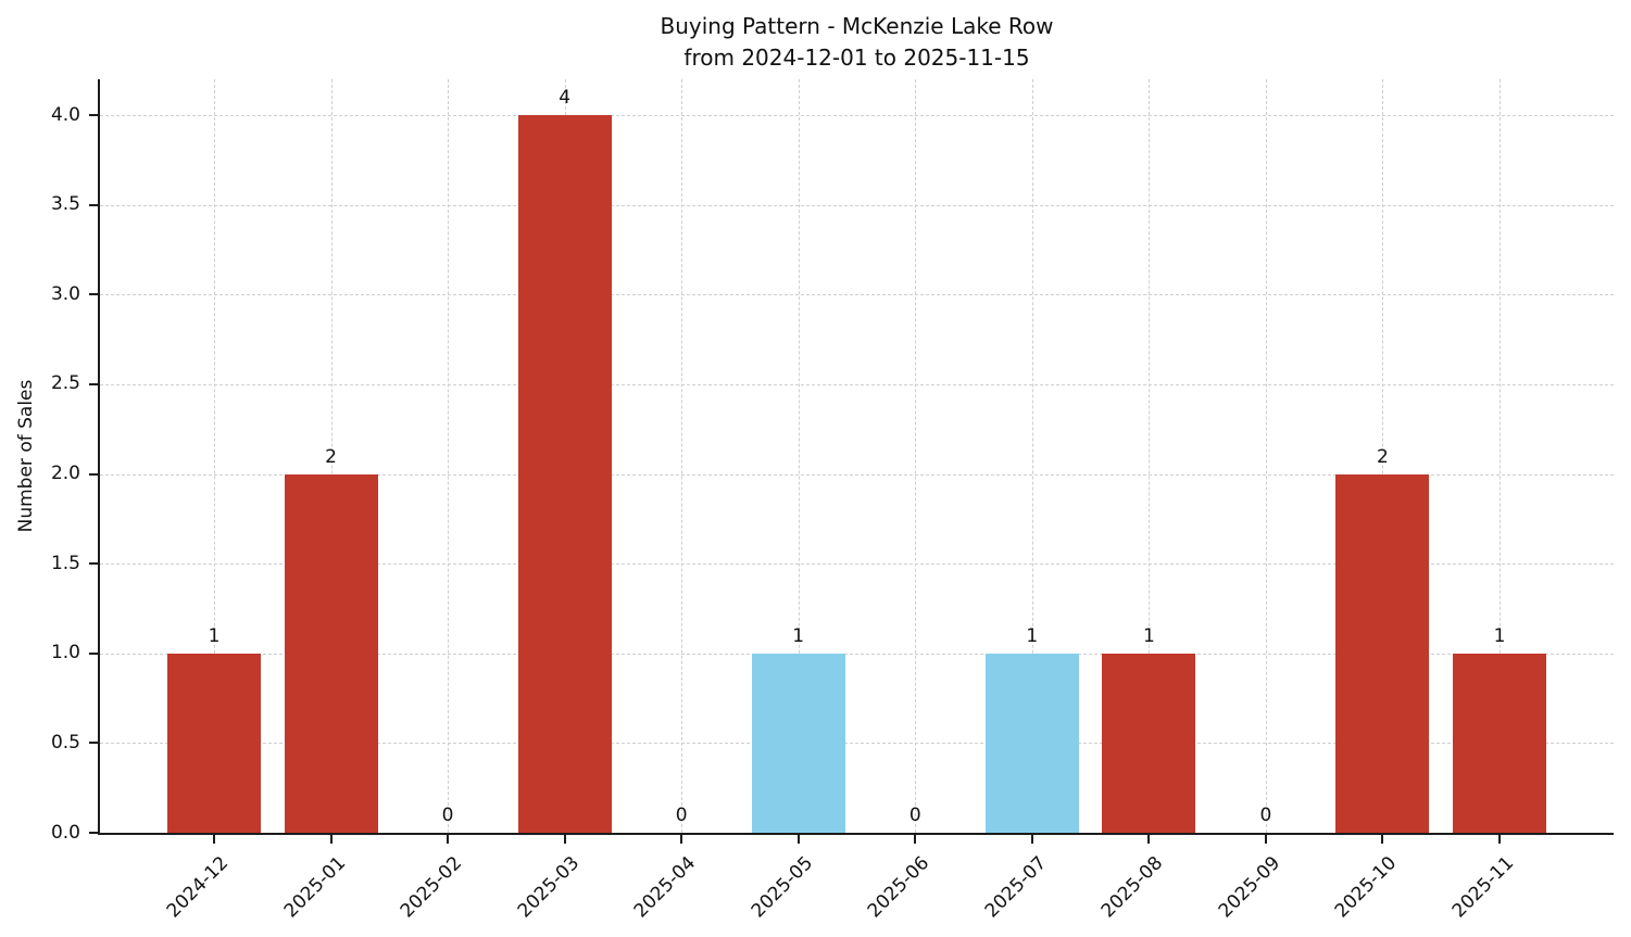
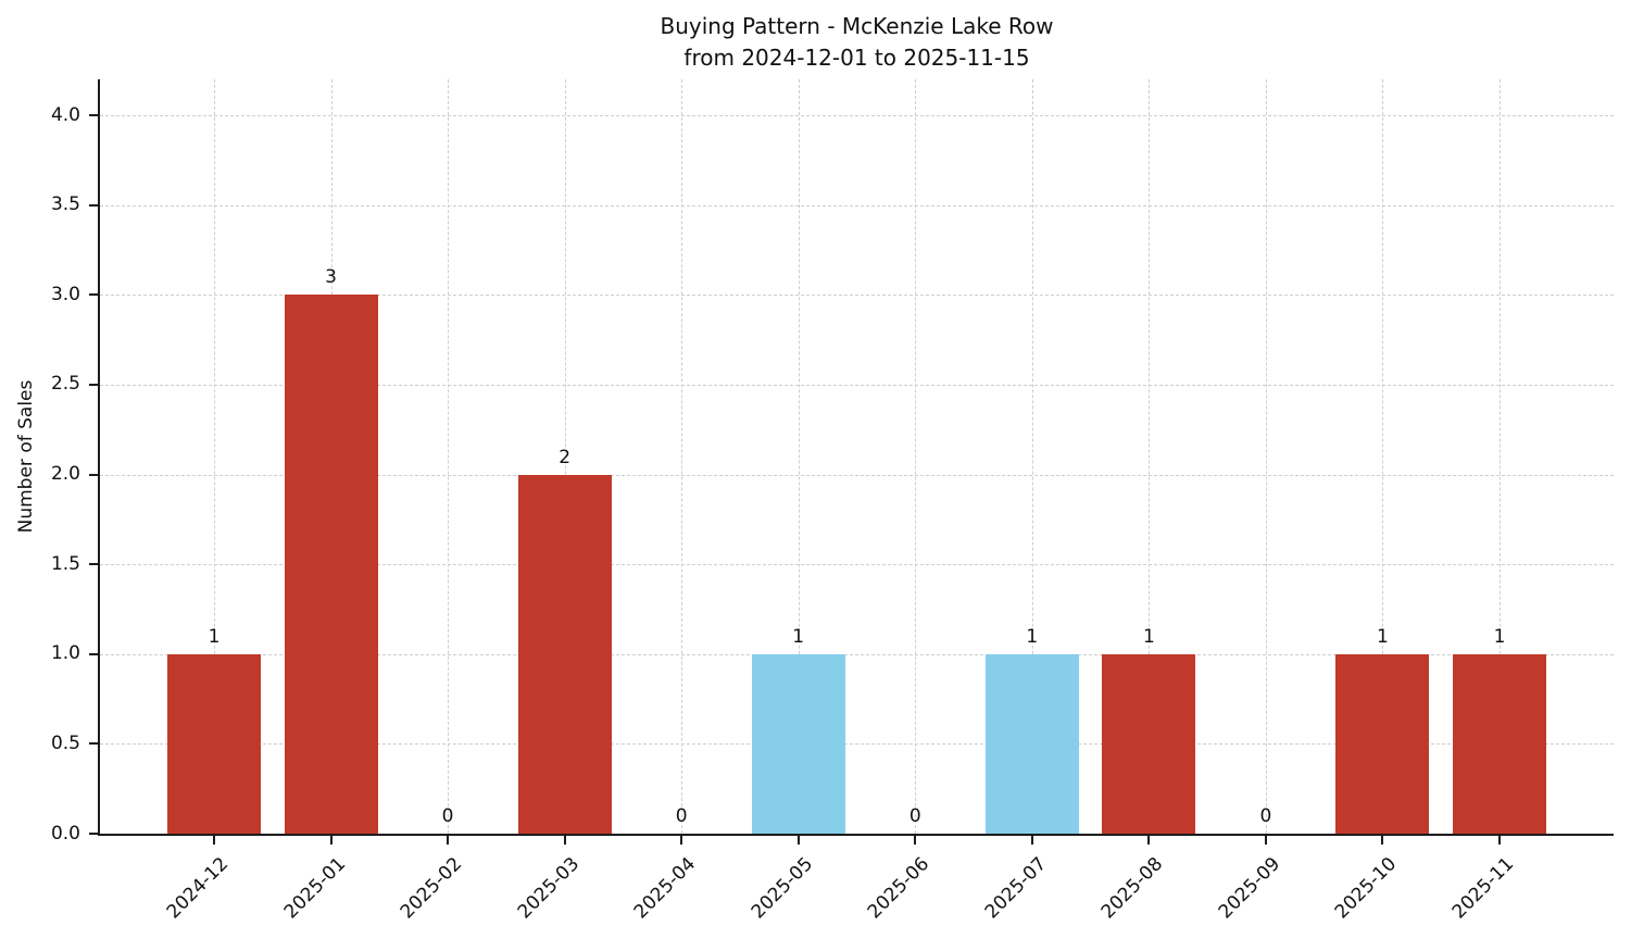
2025-01: 2 -> 3
2025-03: 4 -> 2
2025-10: 2 -> 1
